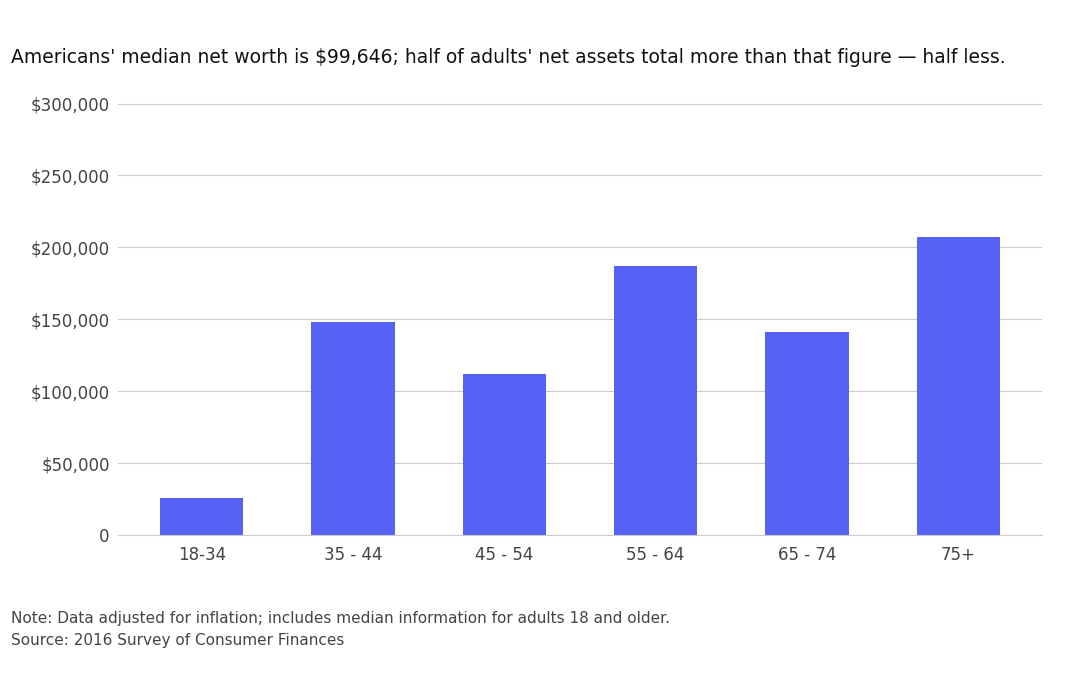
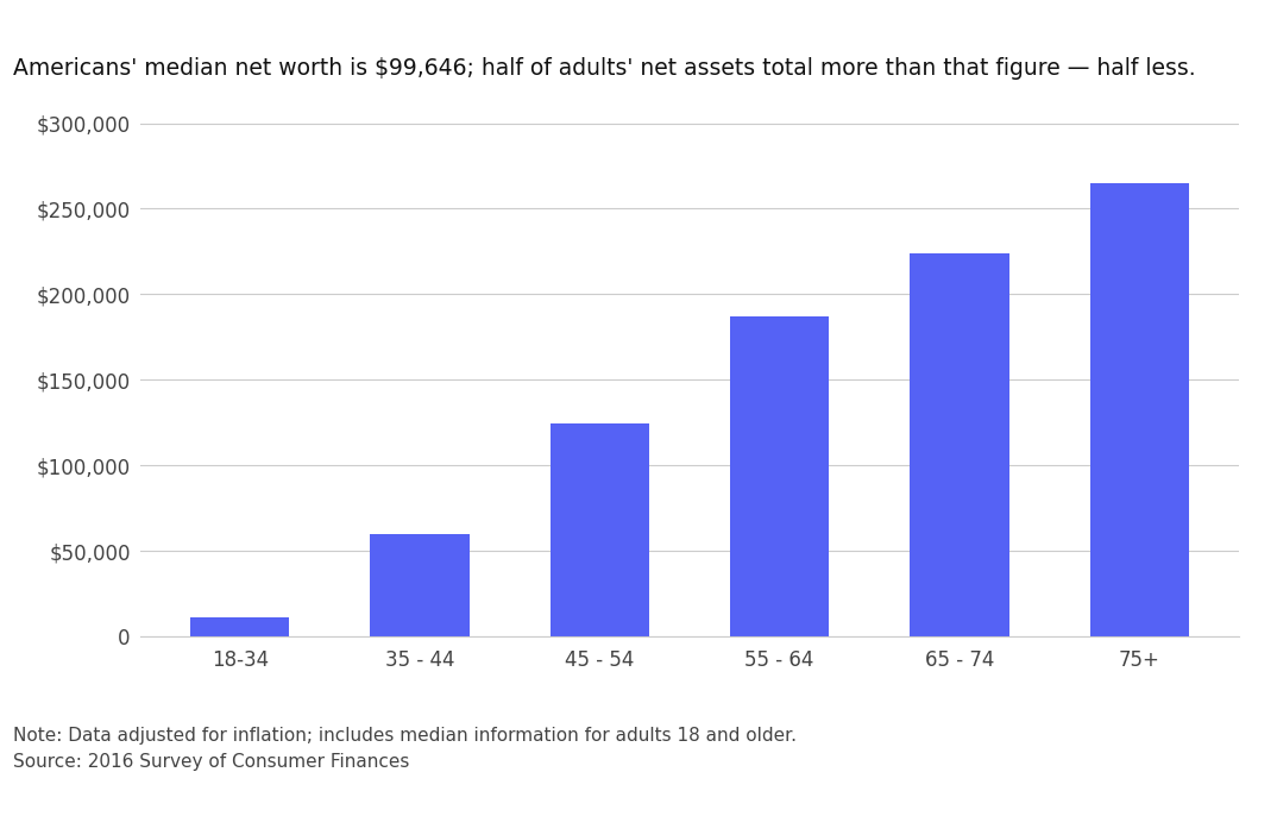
18-34: $26,000 -> $11,000
35 - 44: $148,000 -> $60,000
45 - 54: $112,000 -> $124,000
65 - 74: $141,000 -> $224,000
75+: $207,000 -> $265,000
